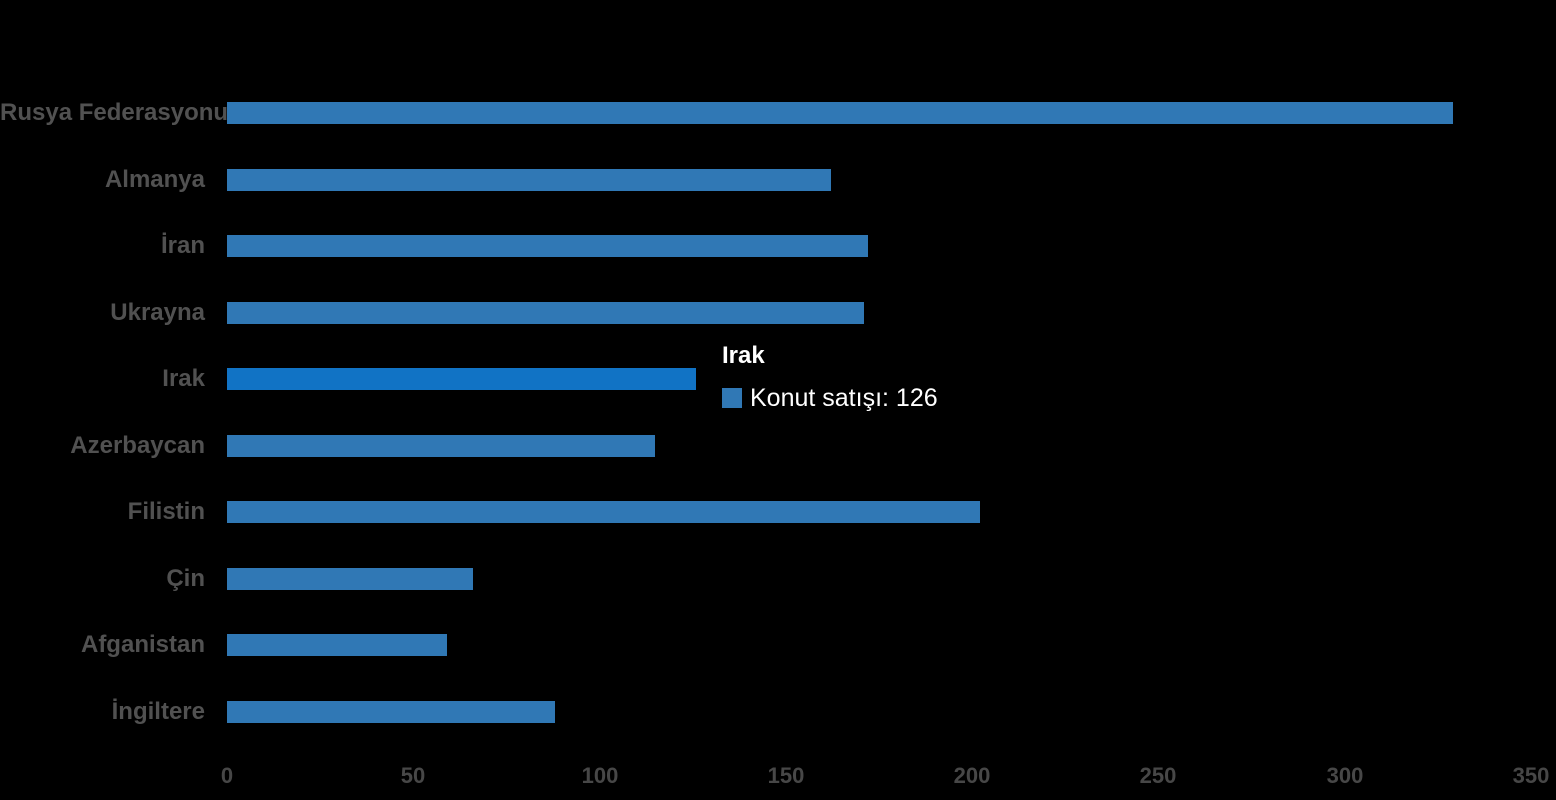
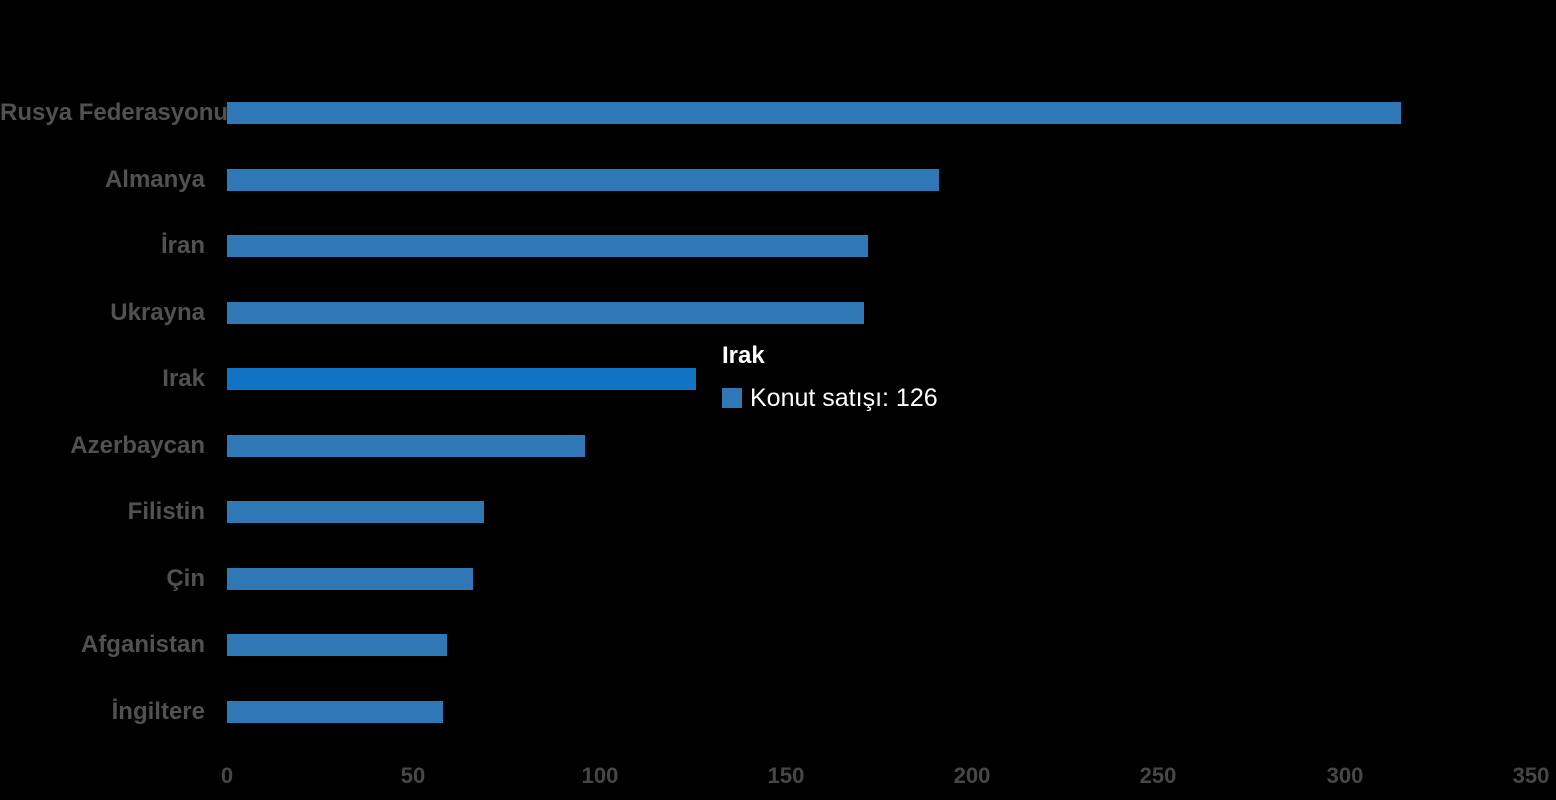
Rusya Federasyonu: 329 -> 315
Almanya: 162 -> 191
Azerbaycan: 115 -> 96
Filistin: 202 -> 69
İngiltere: 88 -> 58
